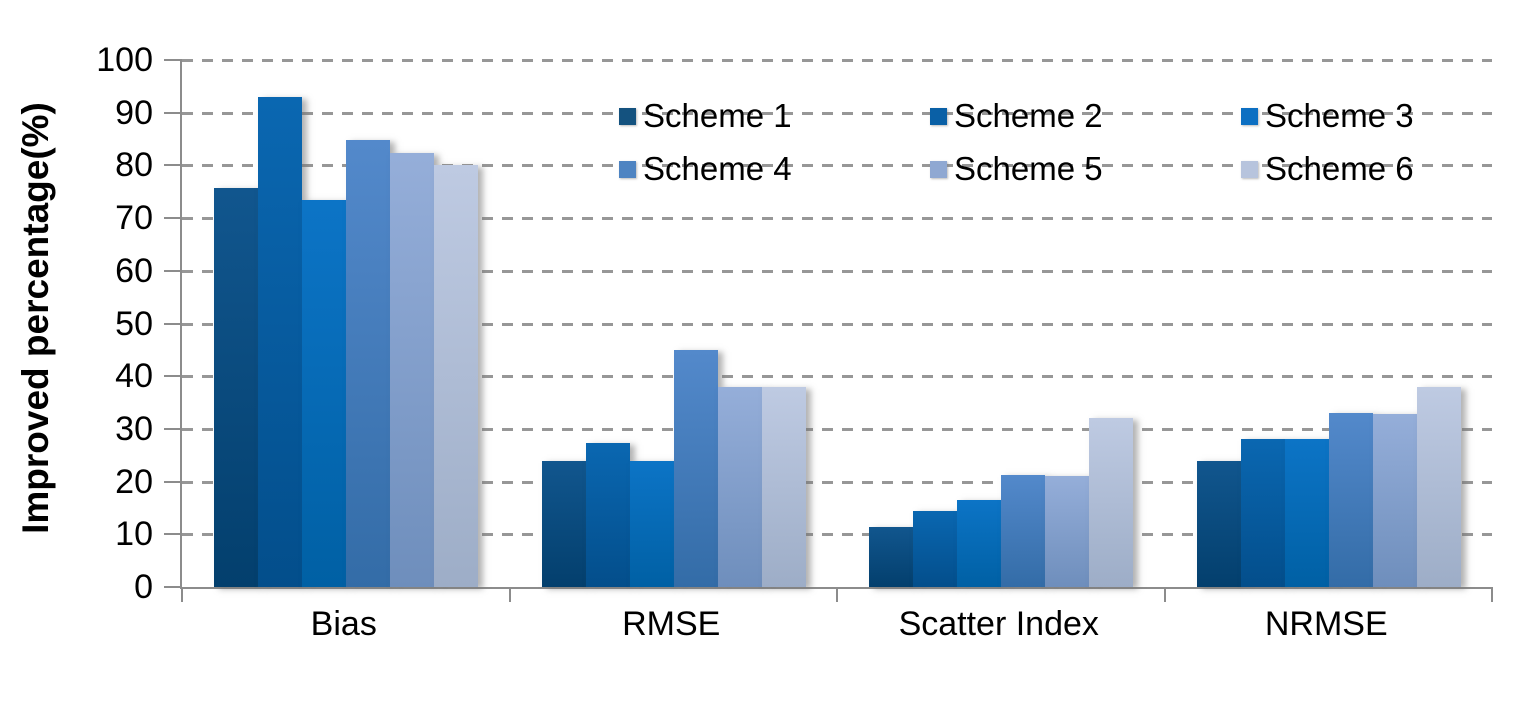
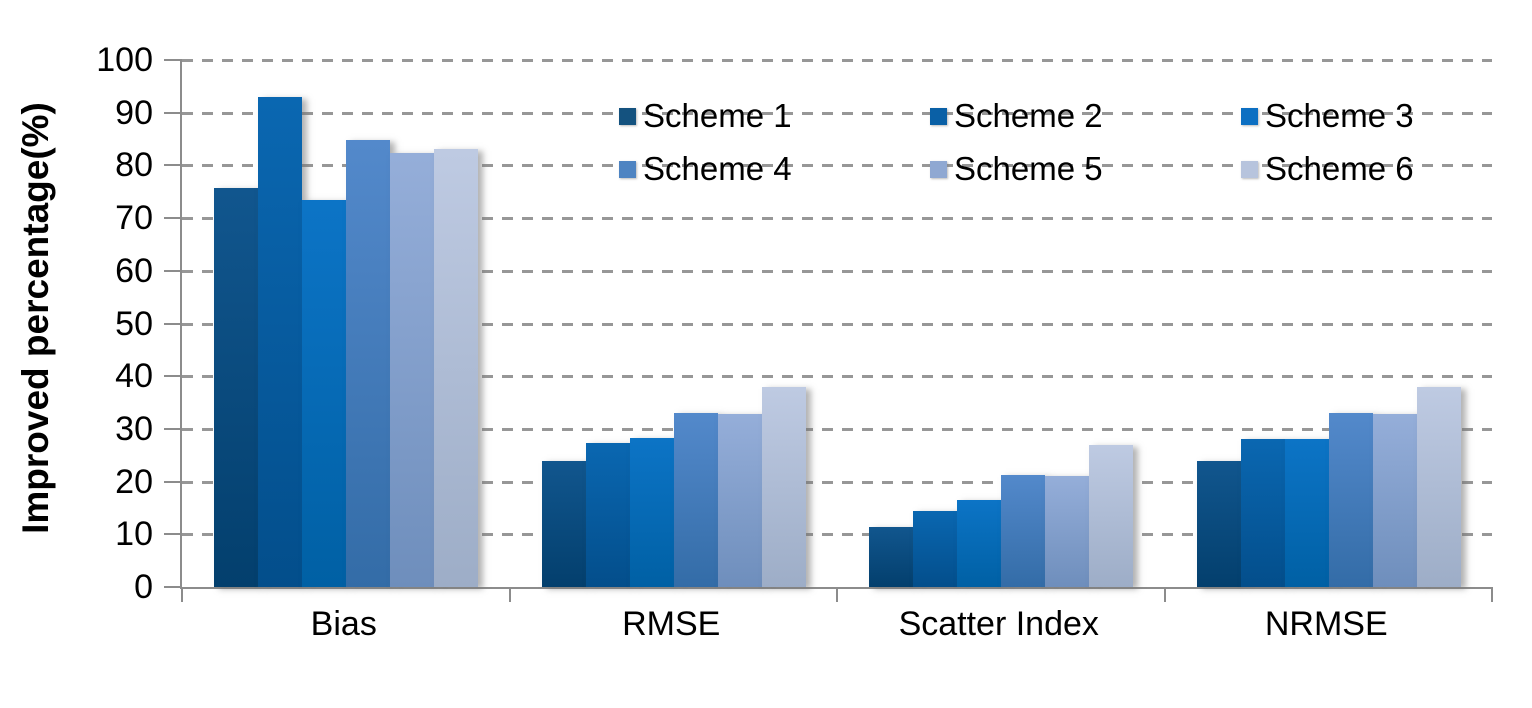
Scheme 6/Bias: 80 -> 83
Scheme 3/RMSE: 24 -> 28
Scheme 4/RMSE: 45 -> 33
Scheme 5/RMSE: 38 -> 33
Scheme 6/Scatter Index: 32 -> 27
